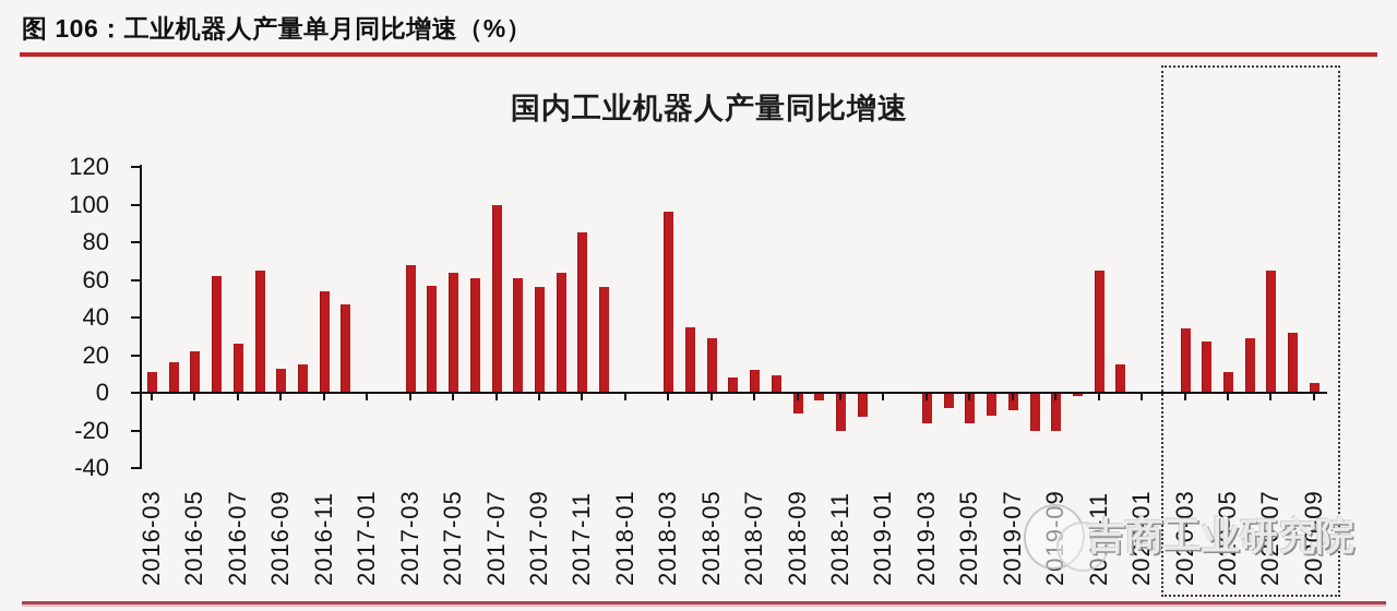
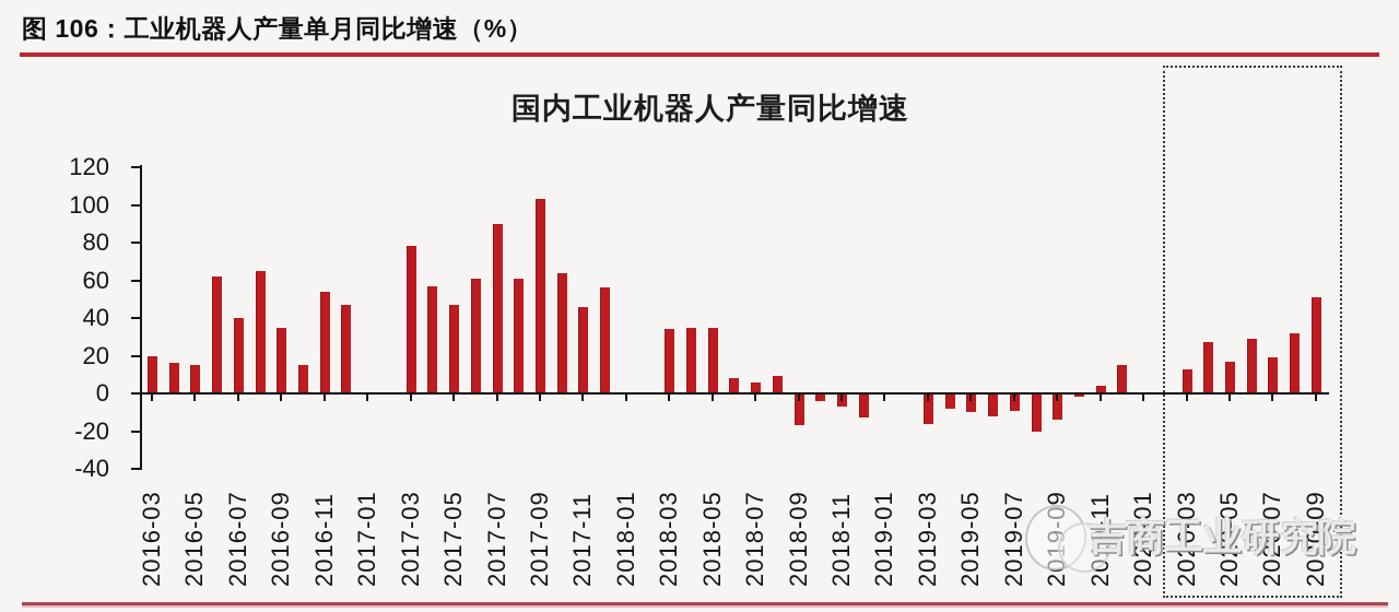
2016-03: 11 -> 20
2016-05: 22 -> 15
2016-07: 26 -> 40
2016-09: 13 -> 35
2017-03: 68 -> 78
2017-05: 64 -> 47
2017-07: 100 -> 90
2017-09: 56 -> 103
2017-11: 85 -> 46
2018-03: 96 -> 34
2018-05: 29 -> 35
2018-07: 12 -> 6
2018-09: -11 -> -17
2018-11: -20 -> -7
2019-05: -16 -> -10
2019-09: -20 -> -14
2019-11: 65 -> 4
2020-03: 34 -> 13
2020-05: 11 -> 17
2020-07: 65 -> 19
2020-09: 5 -> 51
